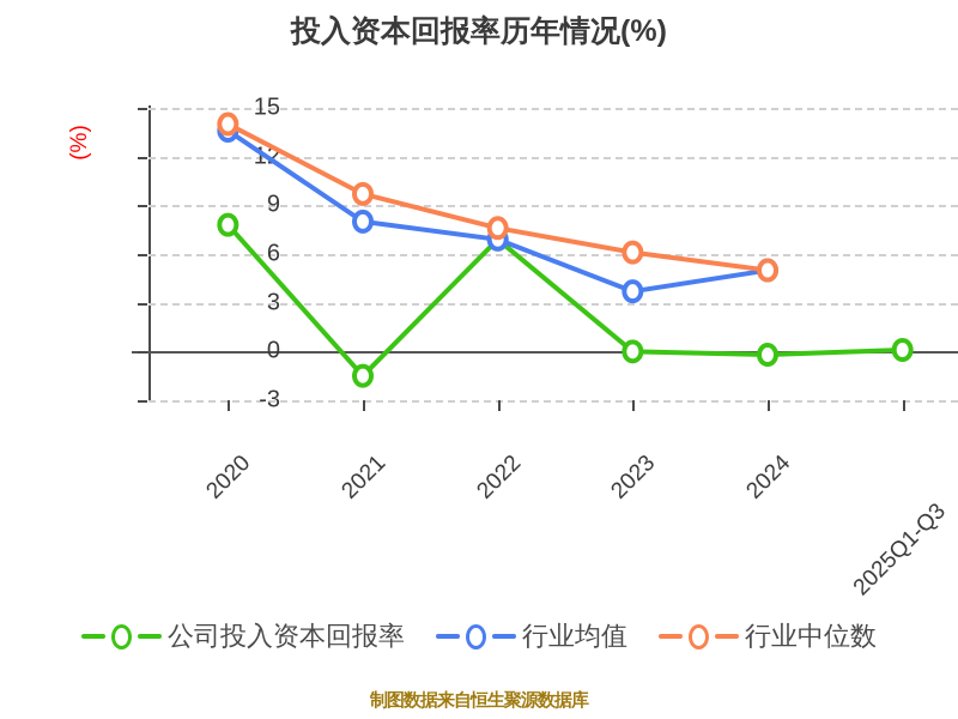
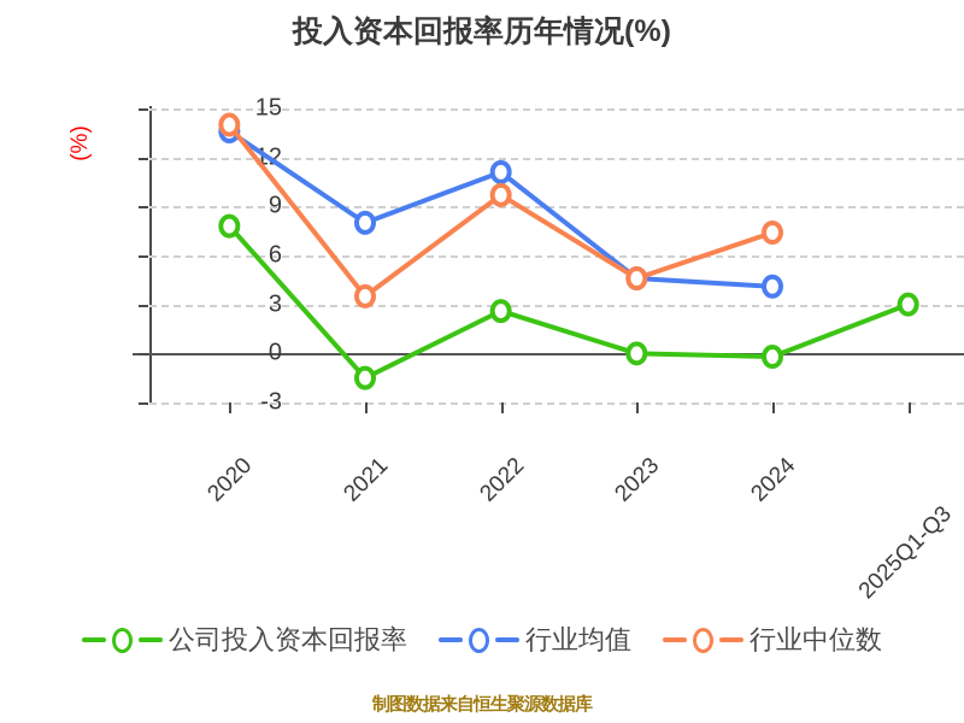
行业中位数/2021: 9.7 -> 3.5
公司投入资本回报率/2022: 6.9 -> 2.6
行业均值/2022: 6.9 -> 11.1
行业中位数/2022: 7.6 -> 9.7
行业均值/2023: 3.7 -> 4.6
行业中位数/2023: 6.1 -> 4.6
行业均值/2024: 5.0 -> 4.1
行业中位数/2024: 5.0 -> 7.4
公司投入资本回报率/2025Q1-Q3: 0.1 -> 3.0
